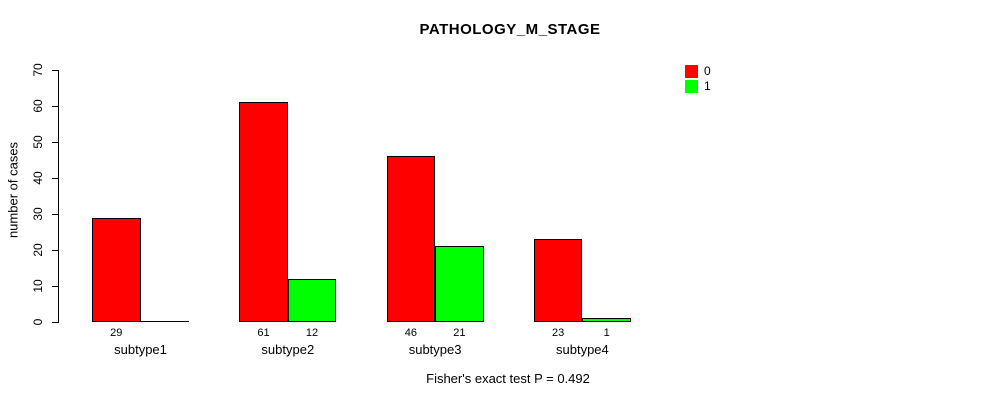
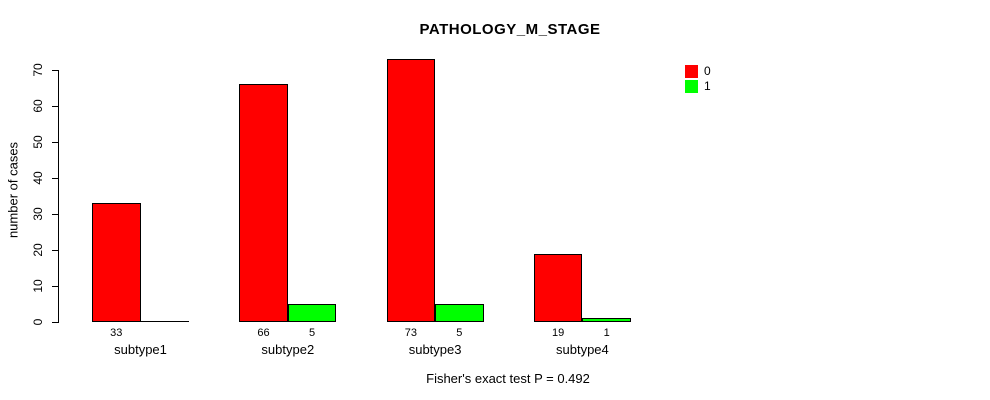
0/subtype1: 29 -> 33
0/subtype2: 61 -> 66
1/subtype2: 12 -> 5
0/subtype3: 46 -> 73
1/subtype3: 21 -> 5
0/subtype4: 23 -> 19
